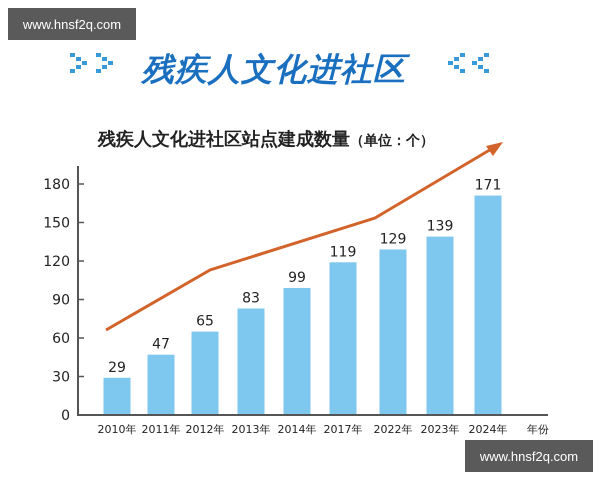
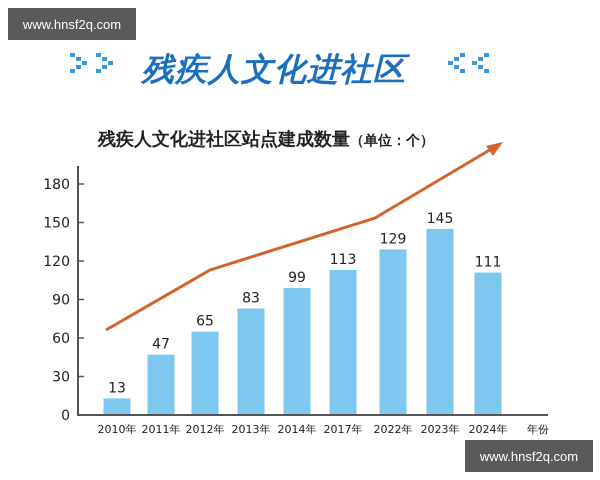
2010年: 29 -> 13
2017年: 119 -> 113
2023年: 139 -> 145
2024年: 171 -> 111
